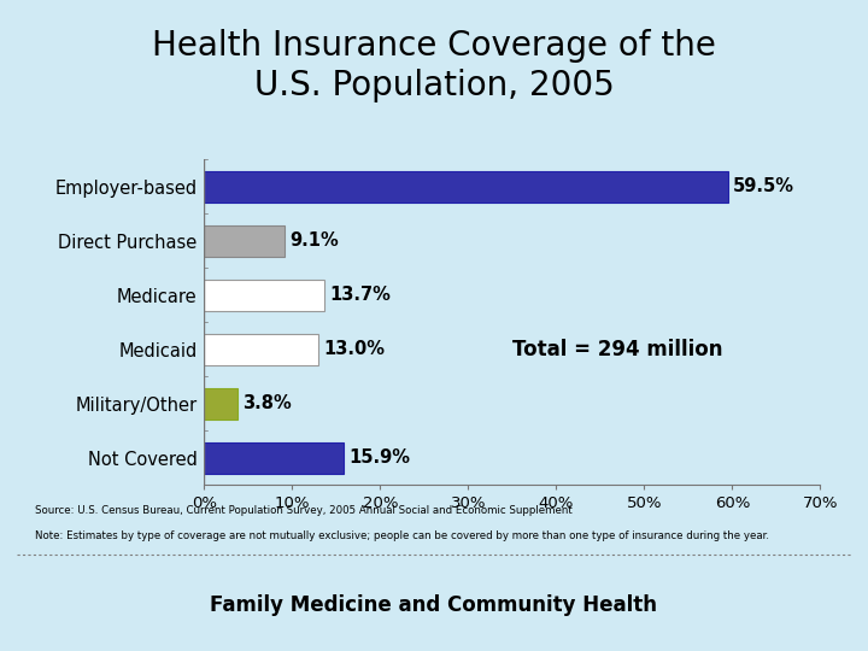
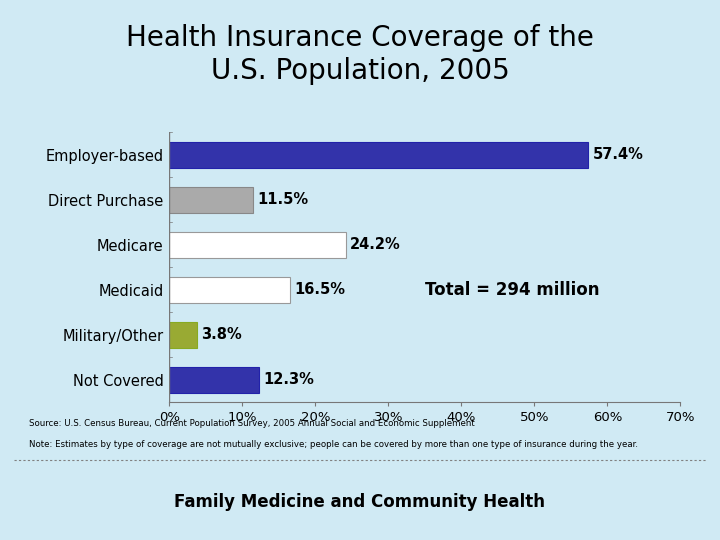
Employer-based: 59.5% -> 57.4%
Direct Purchase: 9.1% -> 11.5%
Medicare: 13.7% -> 24.2%
Medicaid: 13.0% -> 16.5%
Not Covered: 15.9% -> 12.3%
